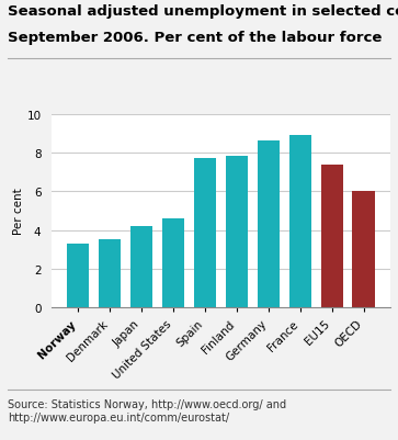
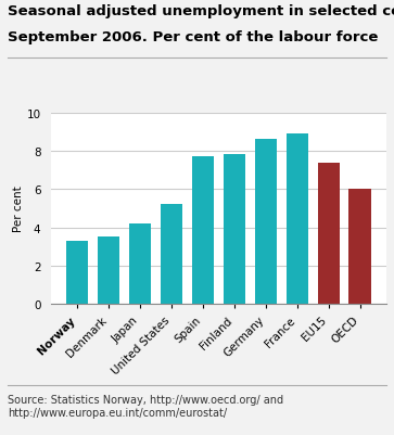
United States: 4.6 -> 5.2
